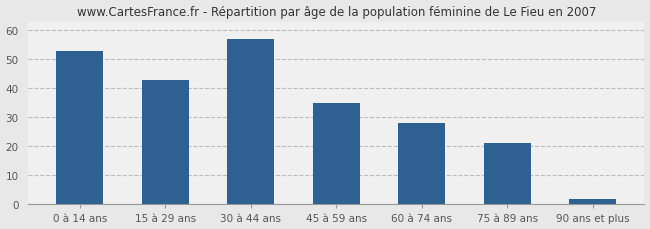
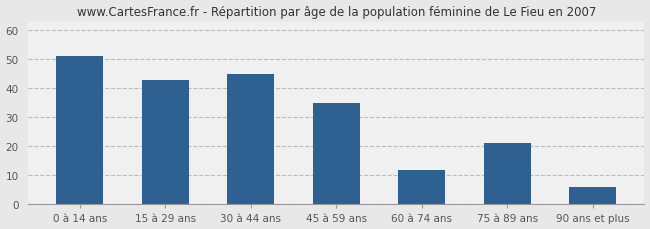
0 à 14 ans: 53 -> 51
30 à 44 ans: 57 -> 45
60 à 74 ans: 28 -> 12
90 ans et plus: 2 -> 6
